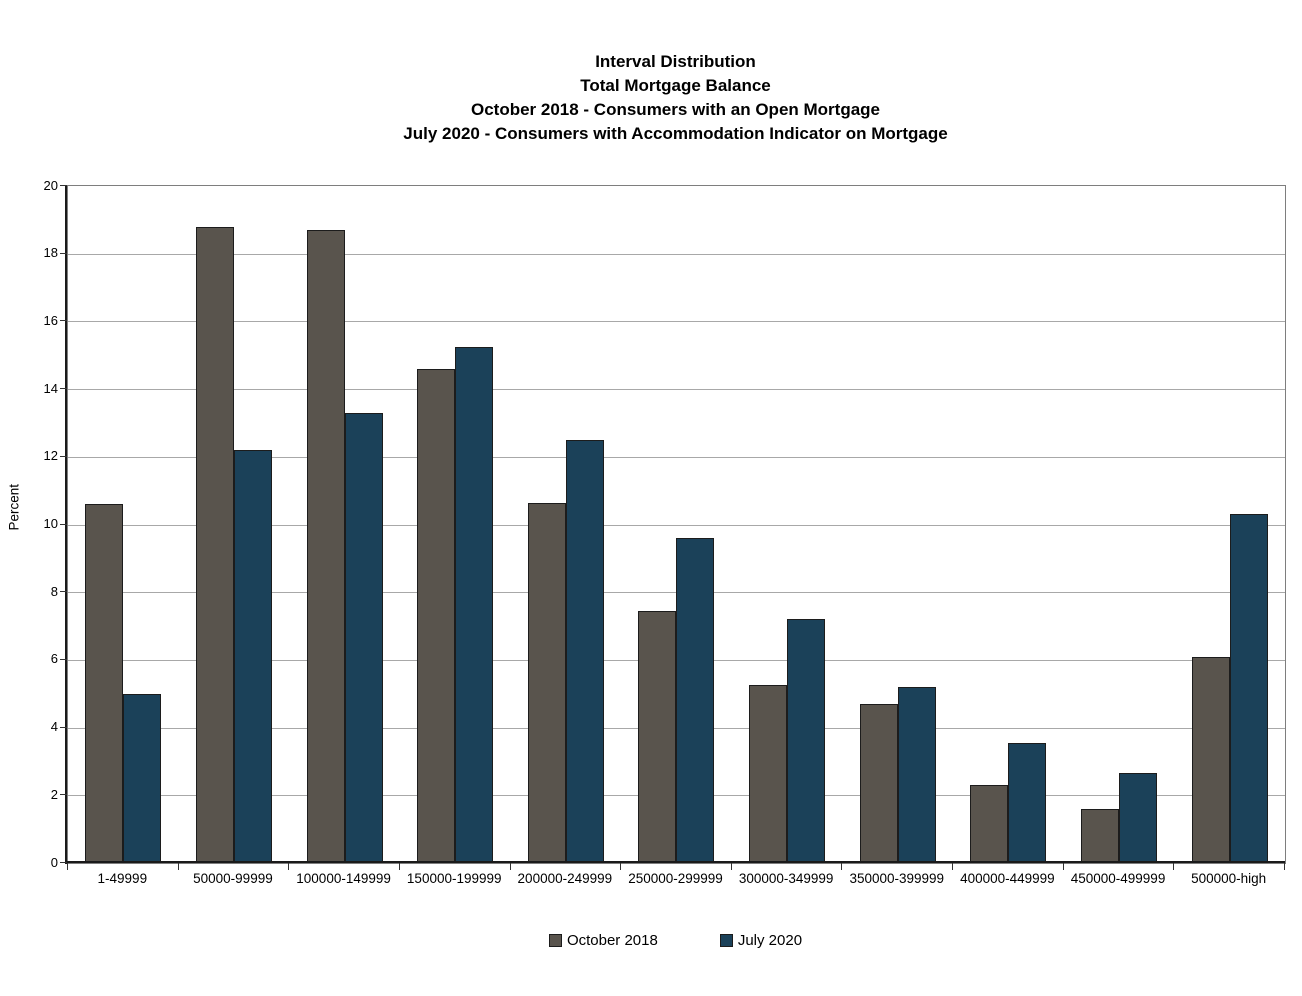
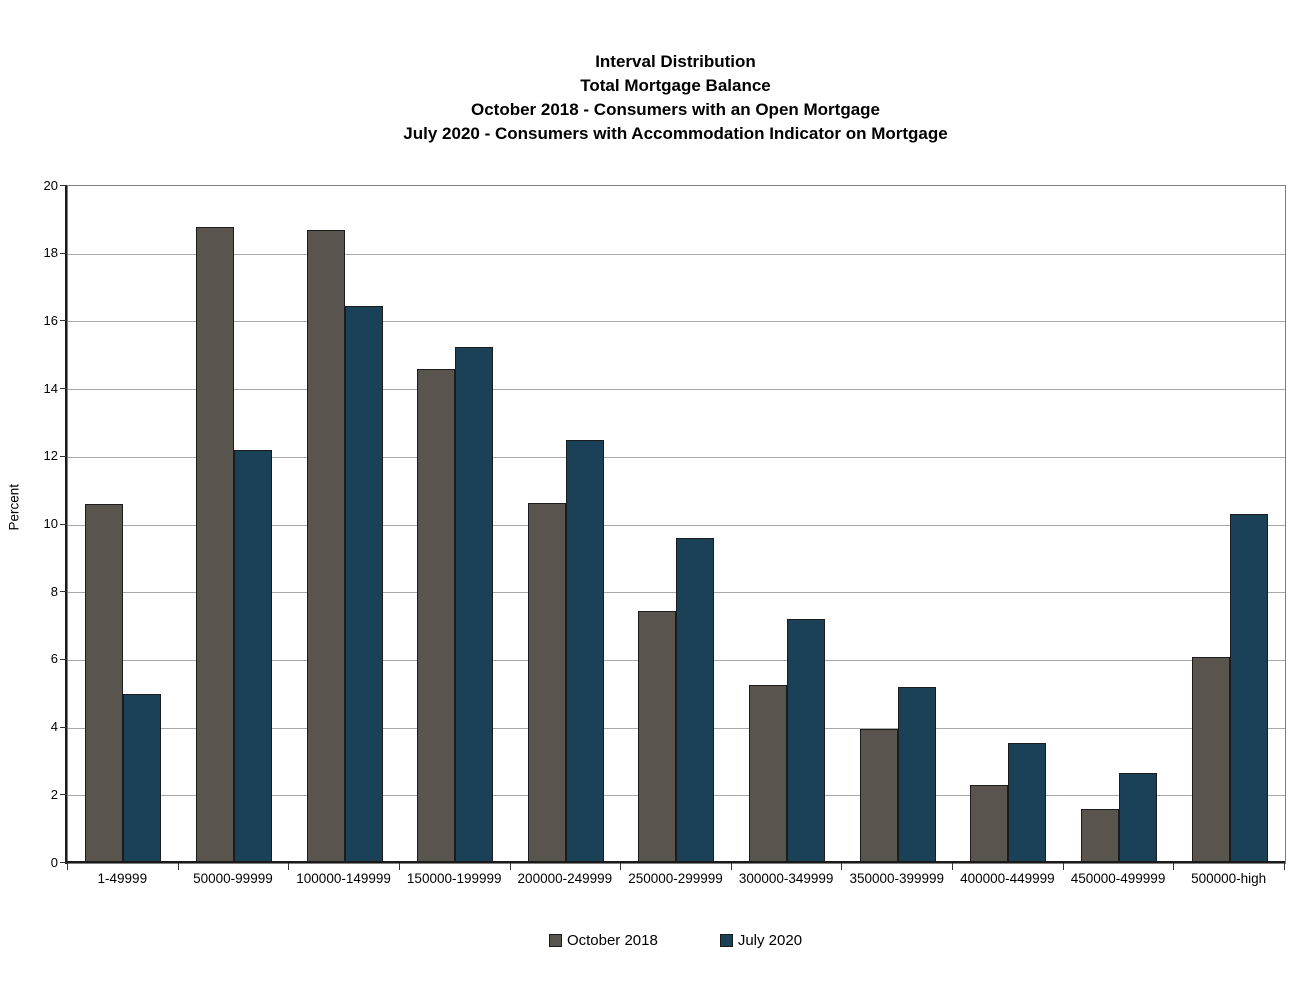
July 2020/100000-149999: 13.3 -> 16.4
October 2018/350000-399999: 4.7 -> 4.0
